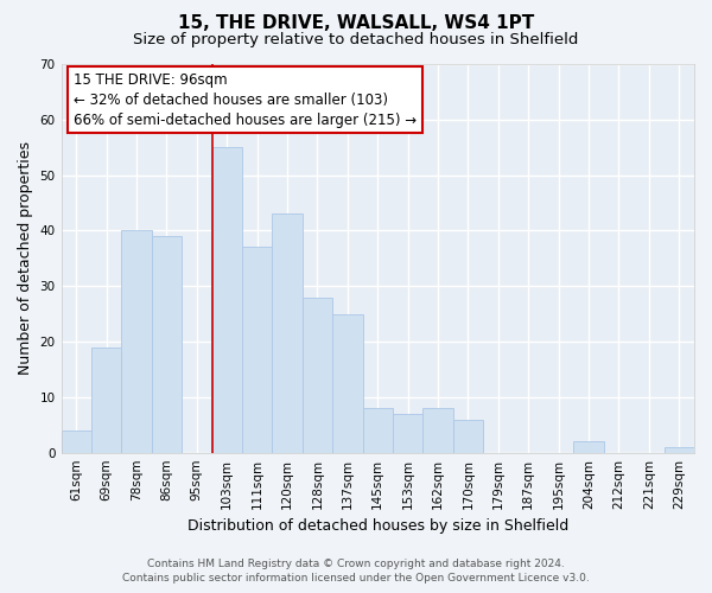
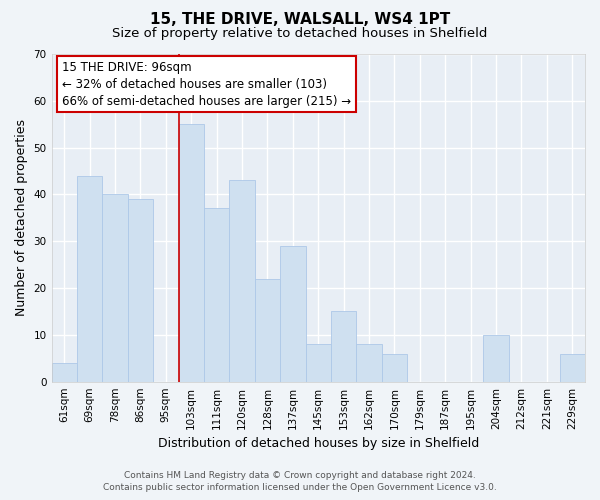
69sqm: 19 -> 44
128sqm: 28 -> 22
137sqm: 25 -> 29
153sqm: 7 -> 15
204sqm: 2 -> 10
229sqm: 1 -> 6
